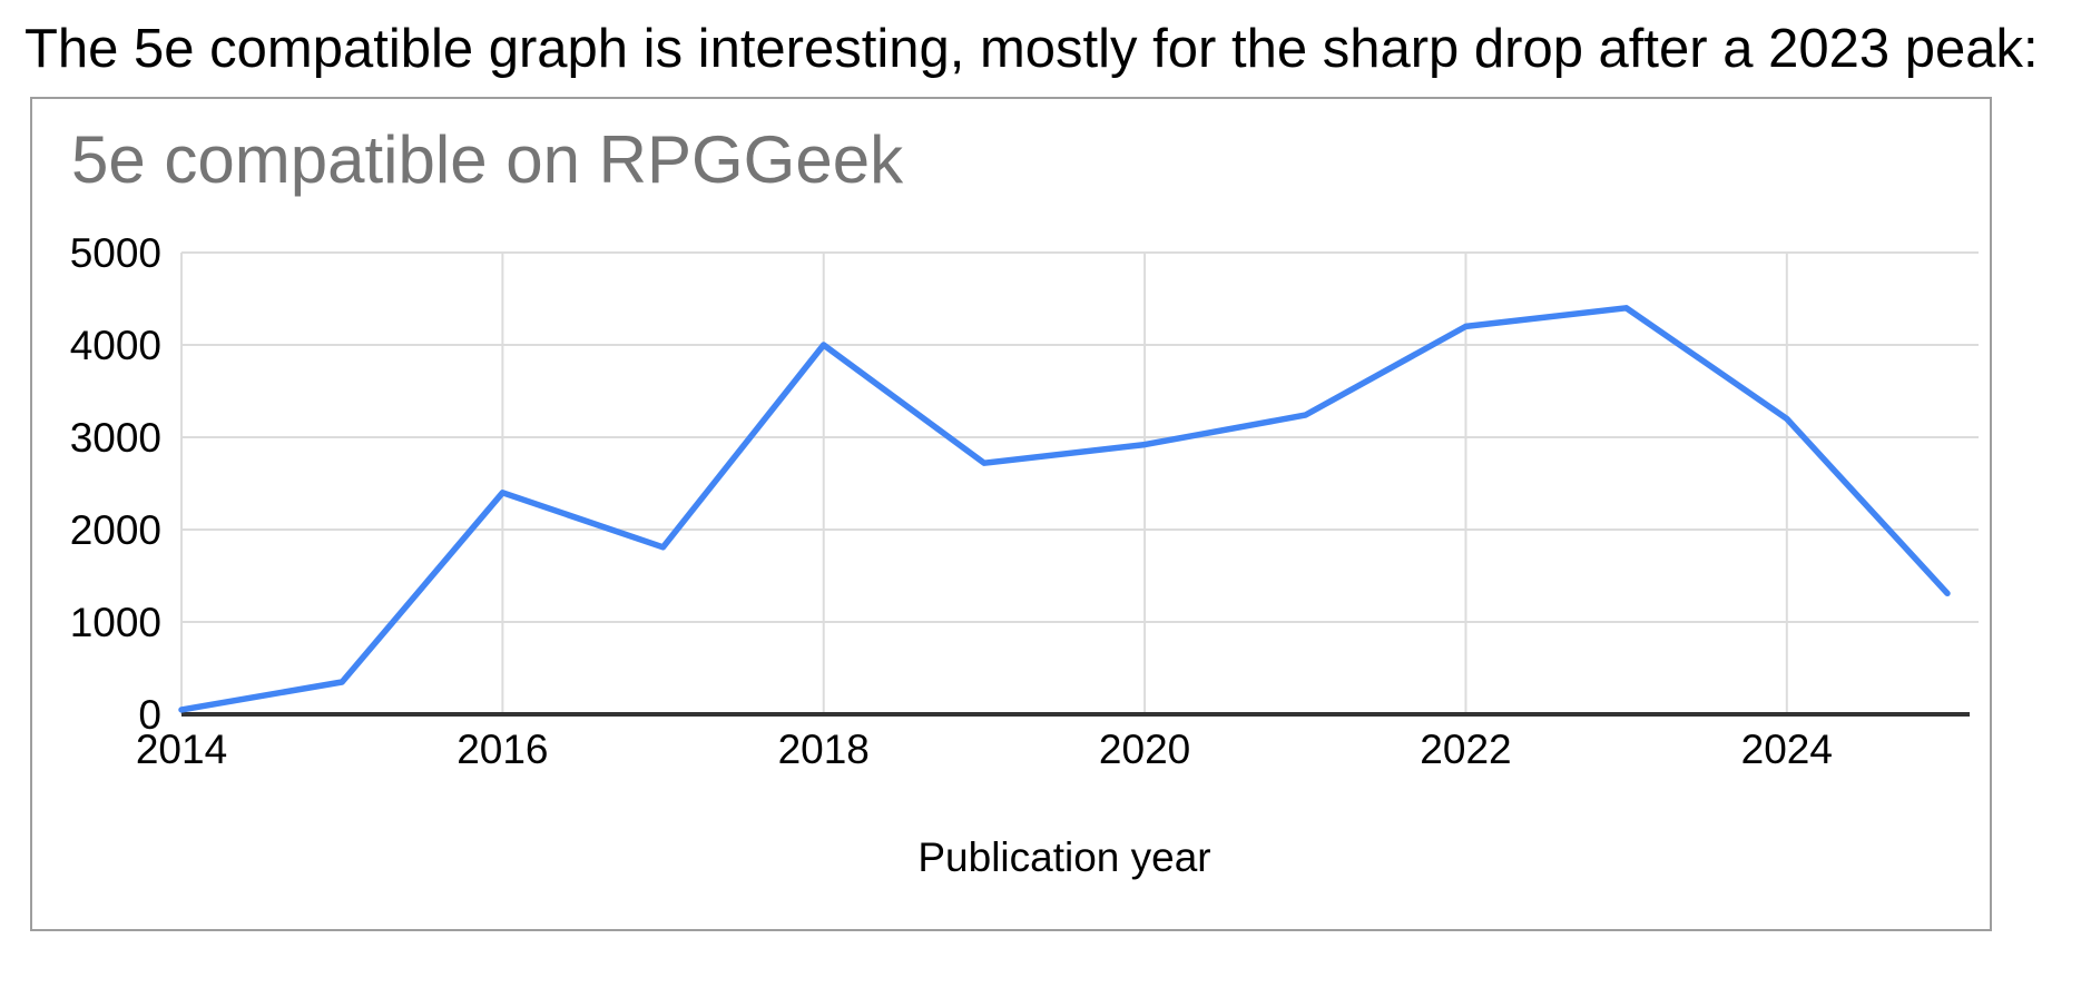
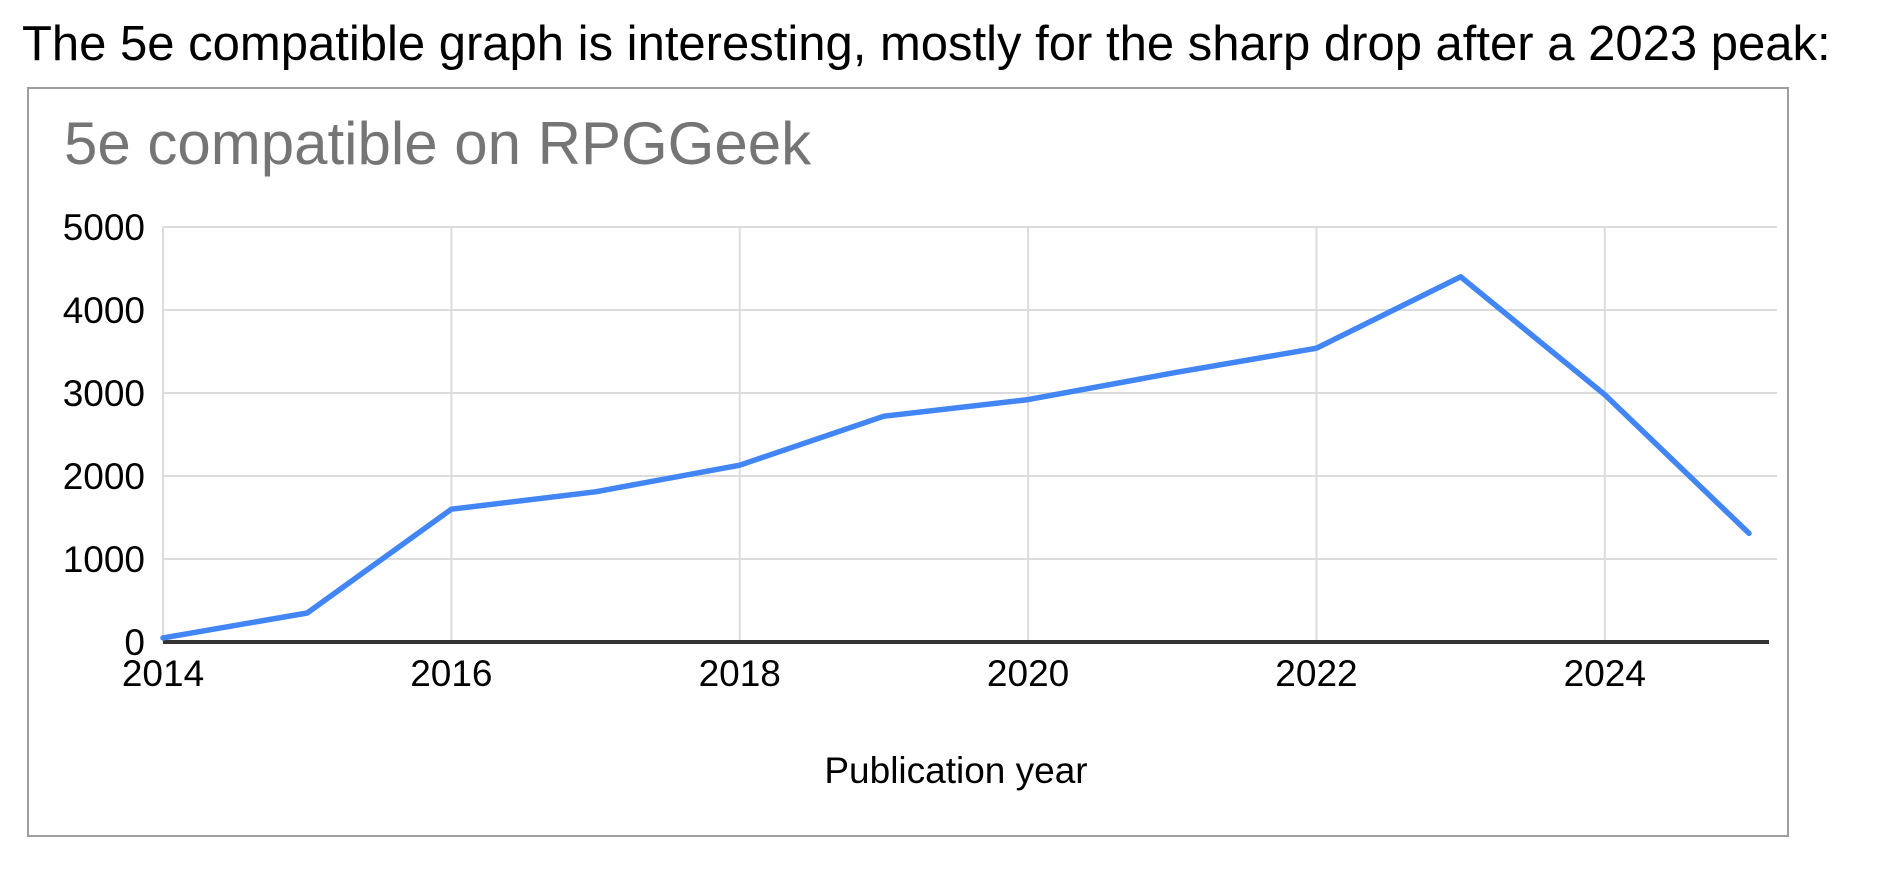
2016: 2400 -> 1600
2018: 4000 -> 2100
2022: 4200 -> 3500
2024: 3200 -> 3000
